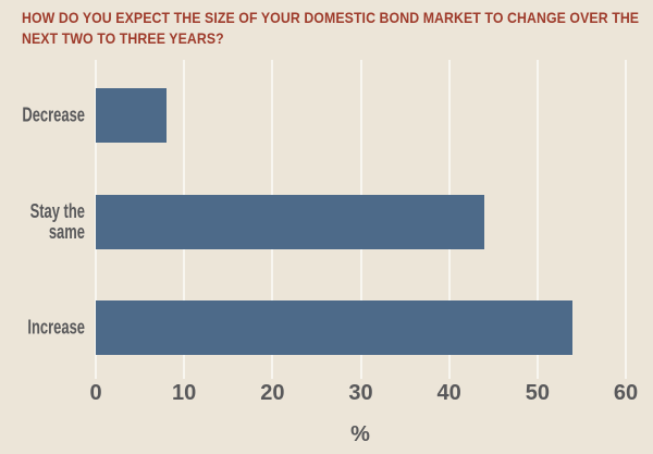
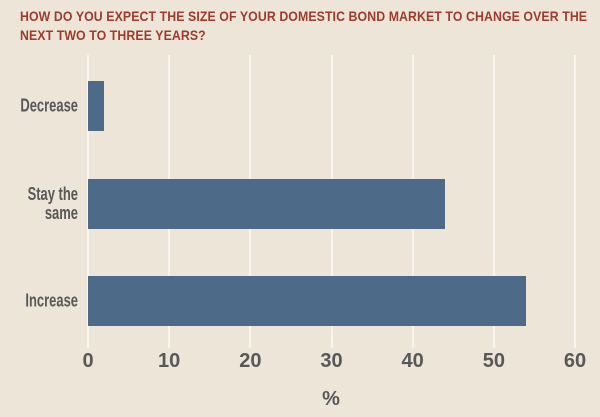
Decrease: 8 -> 2
